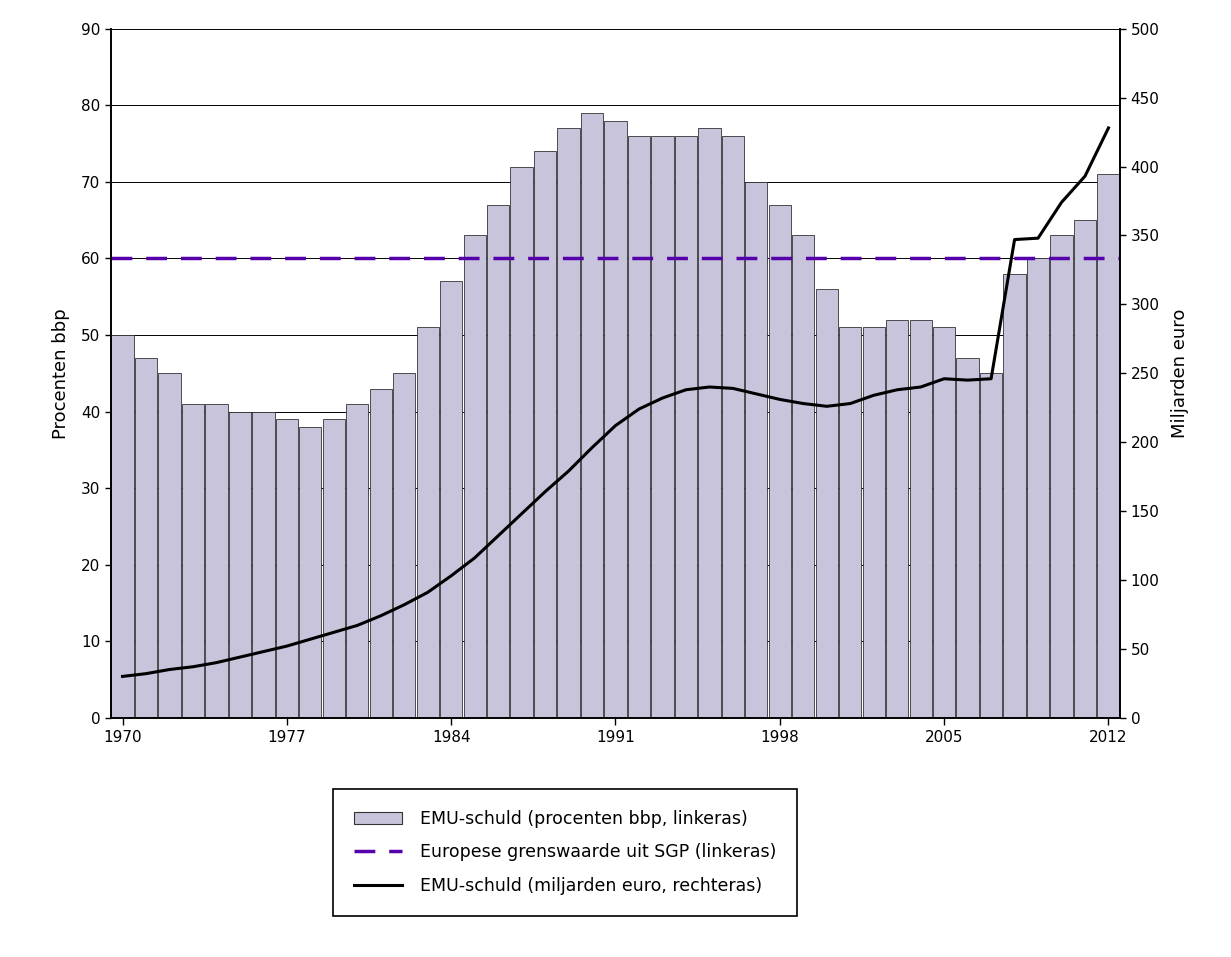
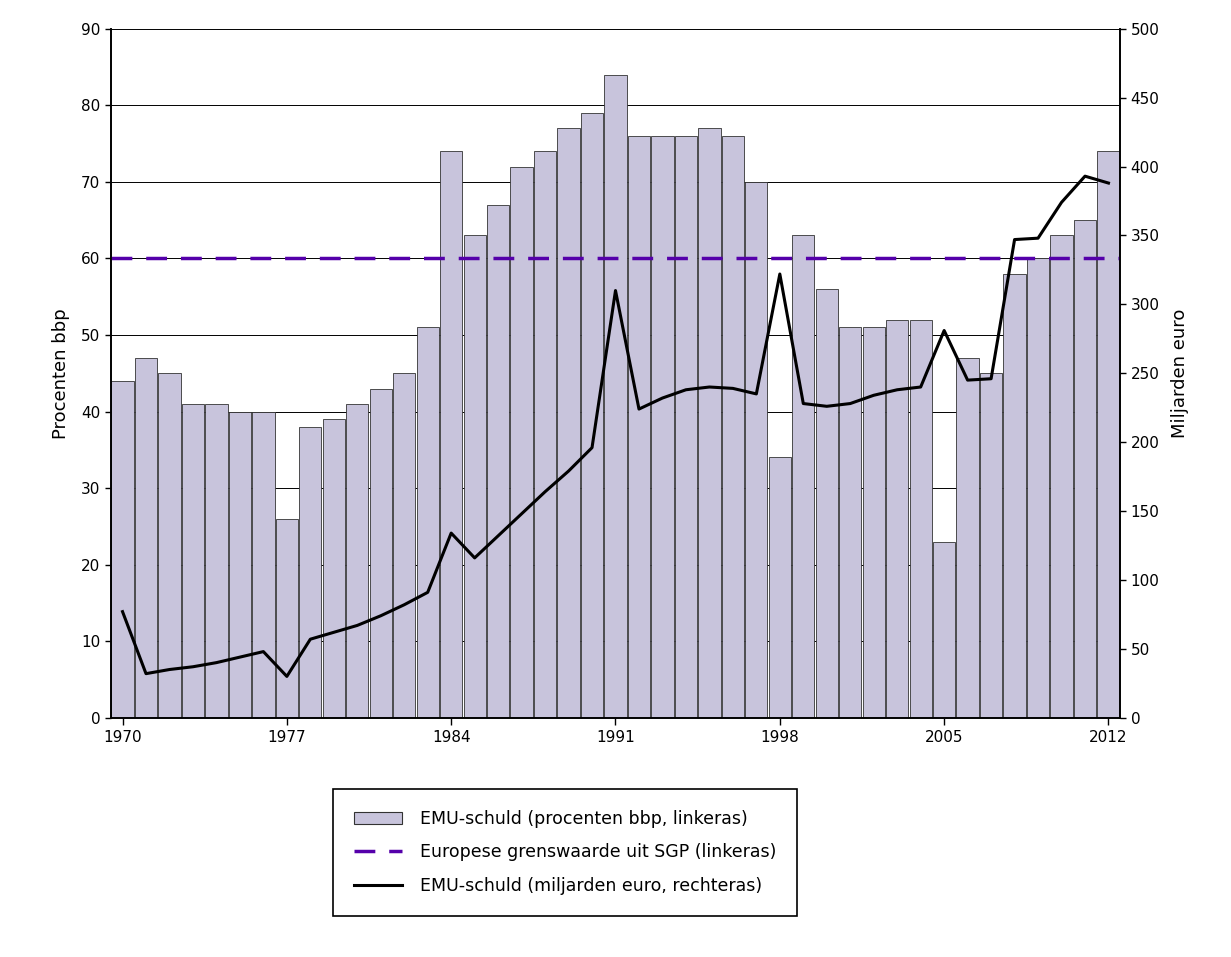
EMU-schuld (procenten bbp, linkeras)/1970: 50 -> 44
EMU-schuld (miljarden euro, rechteras)/1970: 30 -> 77
EMU-schuld (procenten bbp, linkeras)/1977: 39 -> 26
EMU-schuld (miljarden euro, rechteras)/1977: 52 -> 30
EMU-schuld (procenten bbp, linkeras)/1984: 57 -> 74
EMU-schuld (miljarden euro, rechteras)/1984: 103 -> 134
EMU-schuld (procenten bbp, linkeras)/1991: 78 -> 84
EMU-schuld (miljarden euro, rechteras)/1991: 212 -> 310
EMU-schuld (procenten bbp, linkeras)/1998: 67 -> 34
EMU-schuld (miljarden euro, rechteras)/1998: 231 -> 322
EMU-schuld (procenten bbp, linkeras)/2005: 51 -> 23
EMU-schuld (miljarden euro, rechteras)/2005: 246 -> 281
EMU-schuld (procenten bbp, linkeras)/2012: 71 -> 74
EMU-schuld (miljarden euro, rechteras)/2012: 428 -> 388
